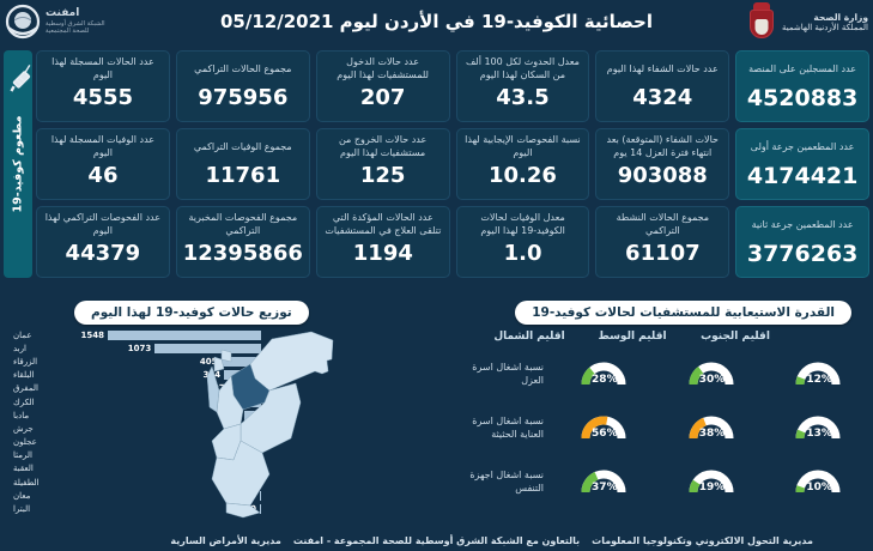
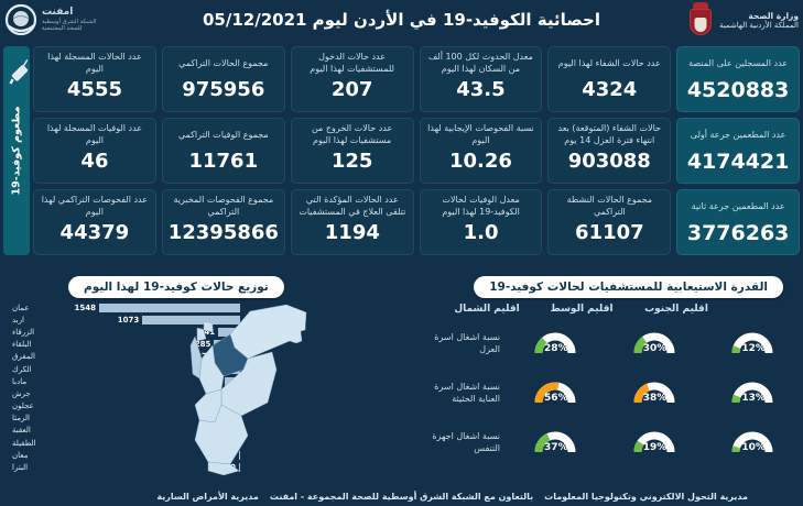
الزرقاء: 405 -> 241
البلقاء: 374 -> 285
عجلون: 143 -> 211
